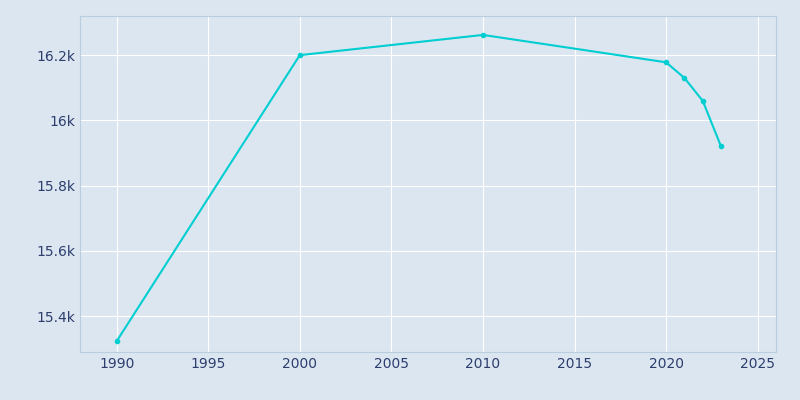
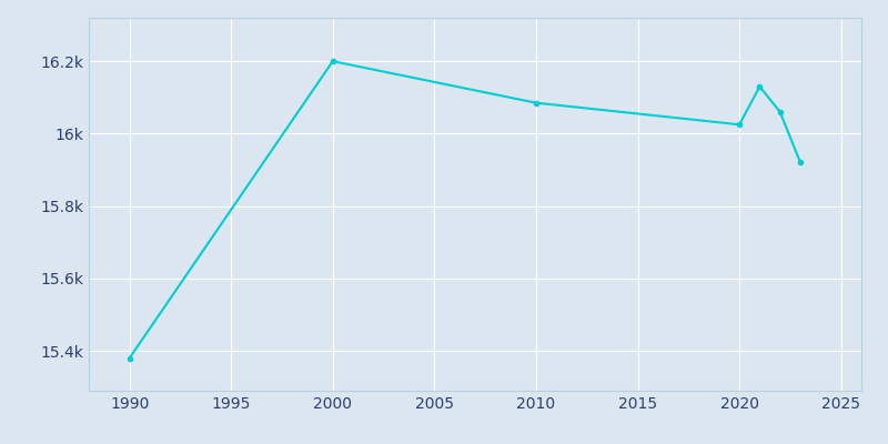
1990: 15.323k -> 15.380k
2010: 16.262k -> 16.085k
2020: 16.178k -> 16.025k
